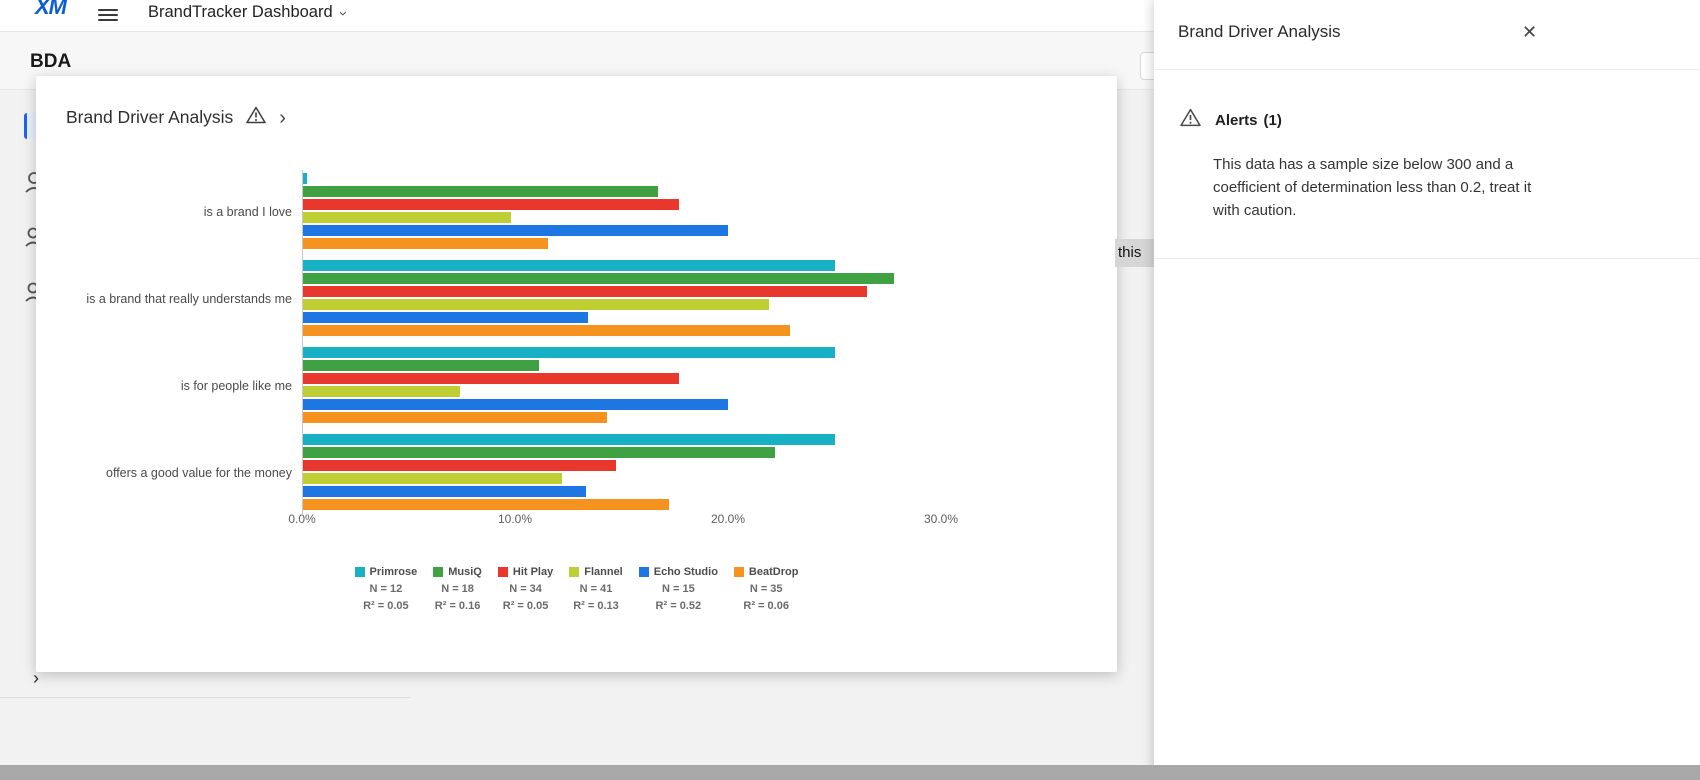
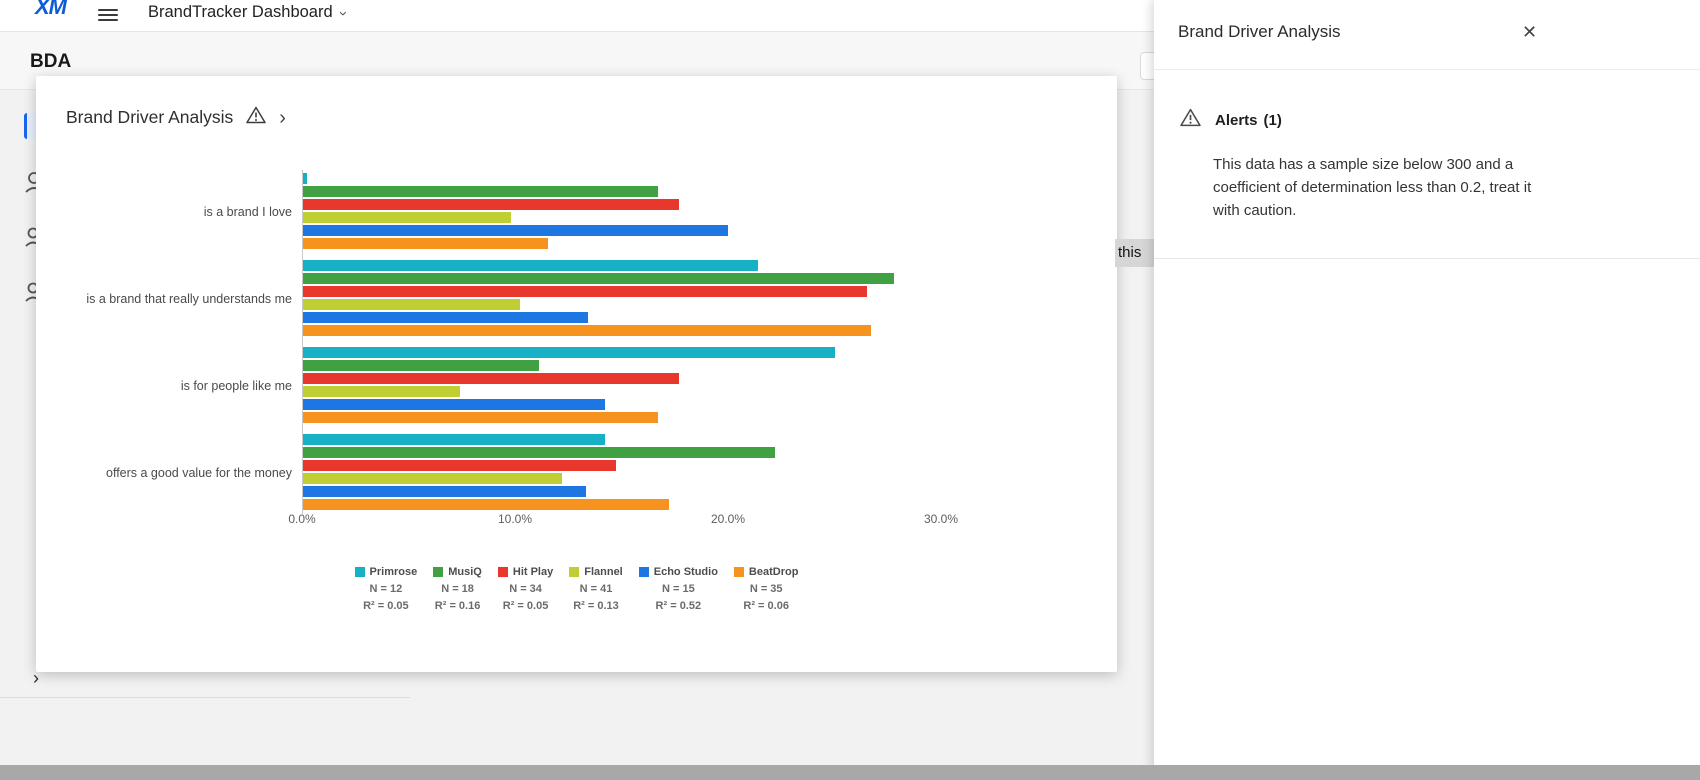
Primrose/is a brand that really understands me: 25.0% -> 21.4%
Flannel/is a brand that really understands me: 21.9% -> 10.2%
BeatDrop/is a brand that really understands me: 22.9% -> 26.7%
Echo Studio/is for people like me: 20.0% -> 14.2%
BeatDrop/is for people like me: 14.3% -> 16.7%
Primrose/offers a good value for the money: 25.0% -> 14.2%
